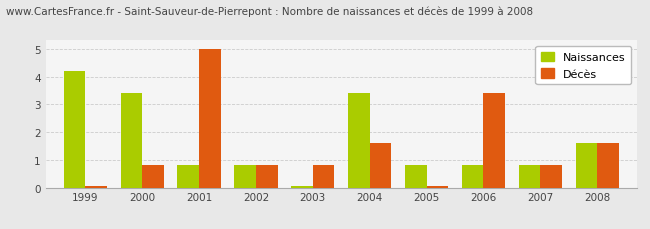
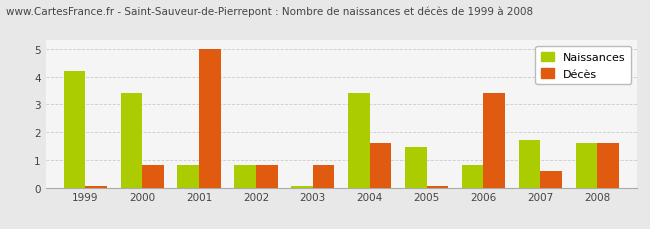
Naissances/2005: 0.80 -> 1.45
Naissances/2007: 0.80 -> 1.70
Décès/2007: 0.80 -> 0.60
